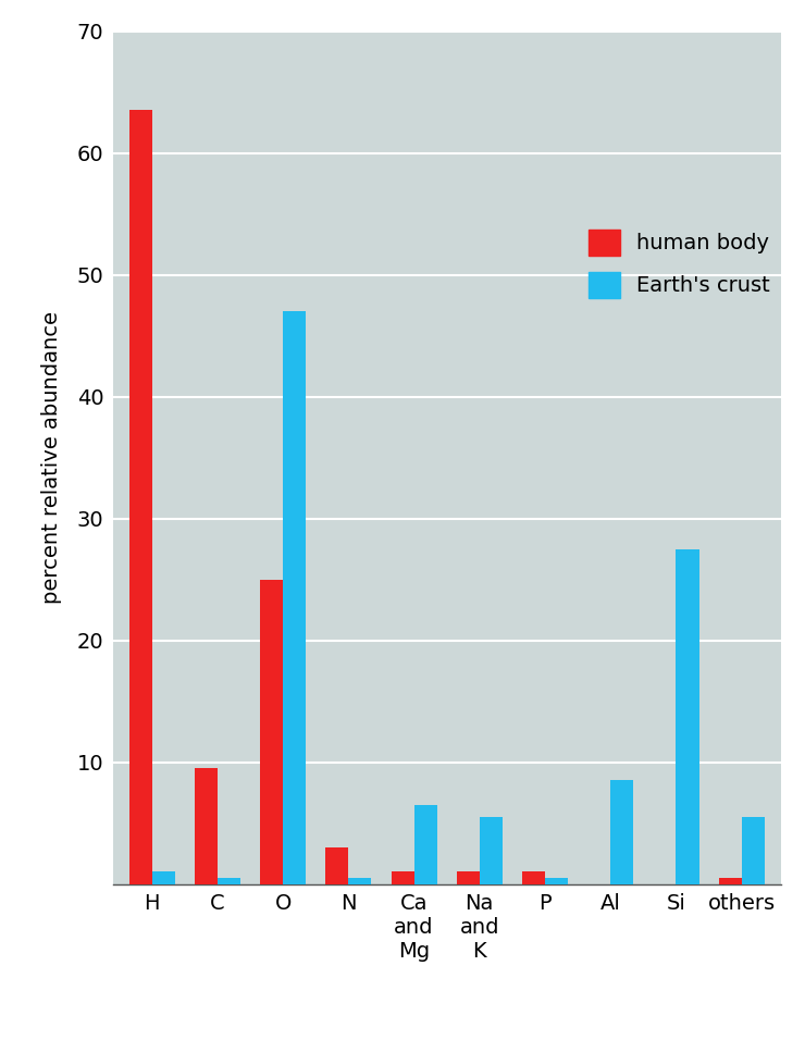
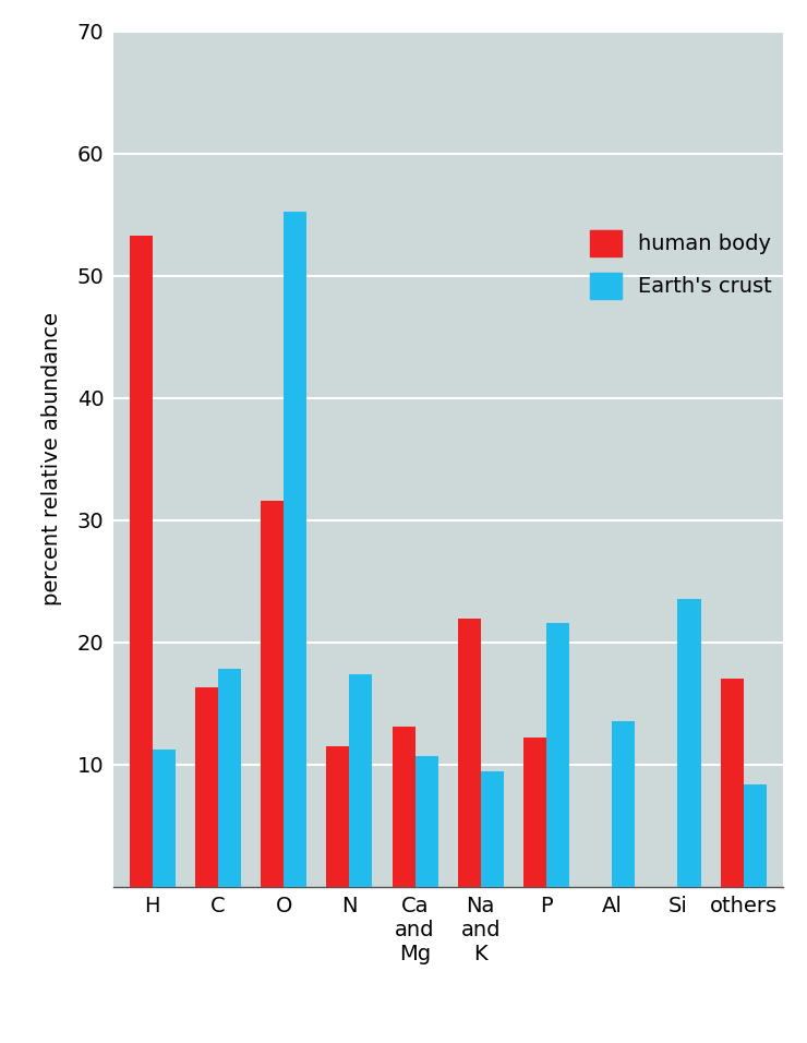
human body/H: 63.5 -> 53.3
Earth's crust/H: 1.0 -> 11.2
human body/C: 9.5 -> 16.3
Earth's crust/C: 0.5 -> 17.8
human body/O: 25.0 -> 31.6
Earth's crust/O: 47.0 -> 55.2
human body/N: 3.0 -> 11.5
Earth's crust/N: 0.5 -> 17.4
human body/Ca and Mg: 1.0 -> 13.1
Earth's crust/Ca and Mg: 6.5 -> 10.7
human body/Na and K: 1.0 -> 21.9
Earth's crust/Na and K: 5.5 -> 9.4
human body/P: 1.0 -> 12.2
Earth's crust/P: 0.5 -> 21.6
Earth's crust/Al: 8.5 -> 13.5
Earth's crust/Si: 27.5 -> 23.5
human body/others: 0.5 -> 17.0
Earth's crust/others: 5.5 -> 8.4
